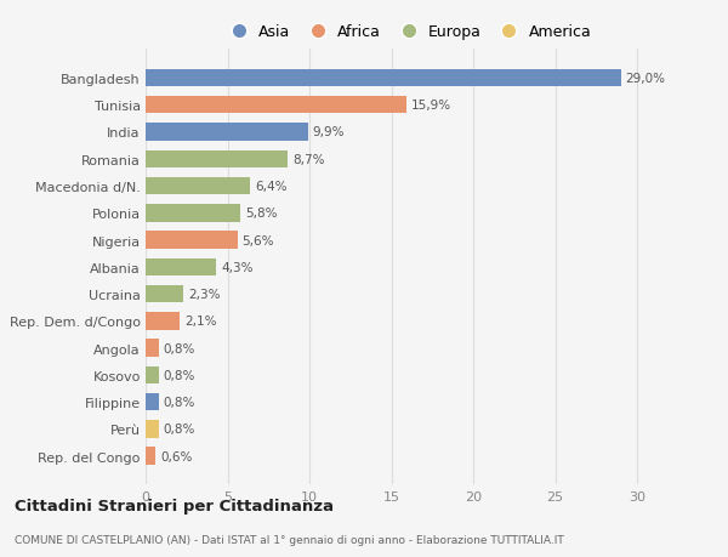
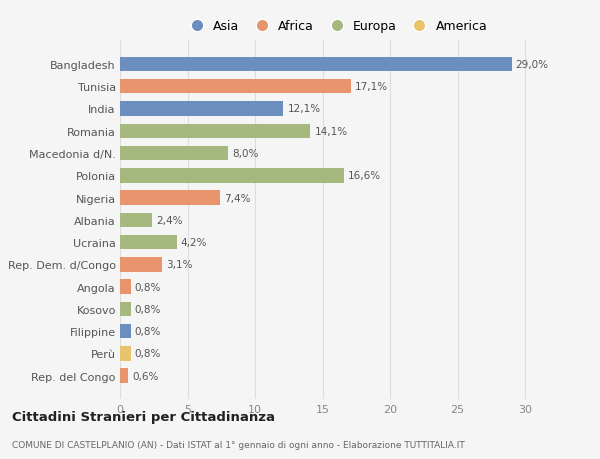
Tunisia: 15,9% -> 17,1%
India: 9,9% -> 12,1%
Romania: 8,7% -> 14,1%
Macedonia d/N.: 6,4% -> 8,0%
Polonia: 5,8% -> 16,6%
Nigeria: 5,6% -> 7,4%
Albania: 4,3% -> 2,4%
Ucraina: 2,3% -> 4,2%
Rep. Dem. d/Congo: 2,1% -> 3,1%
